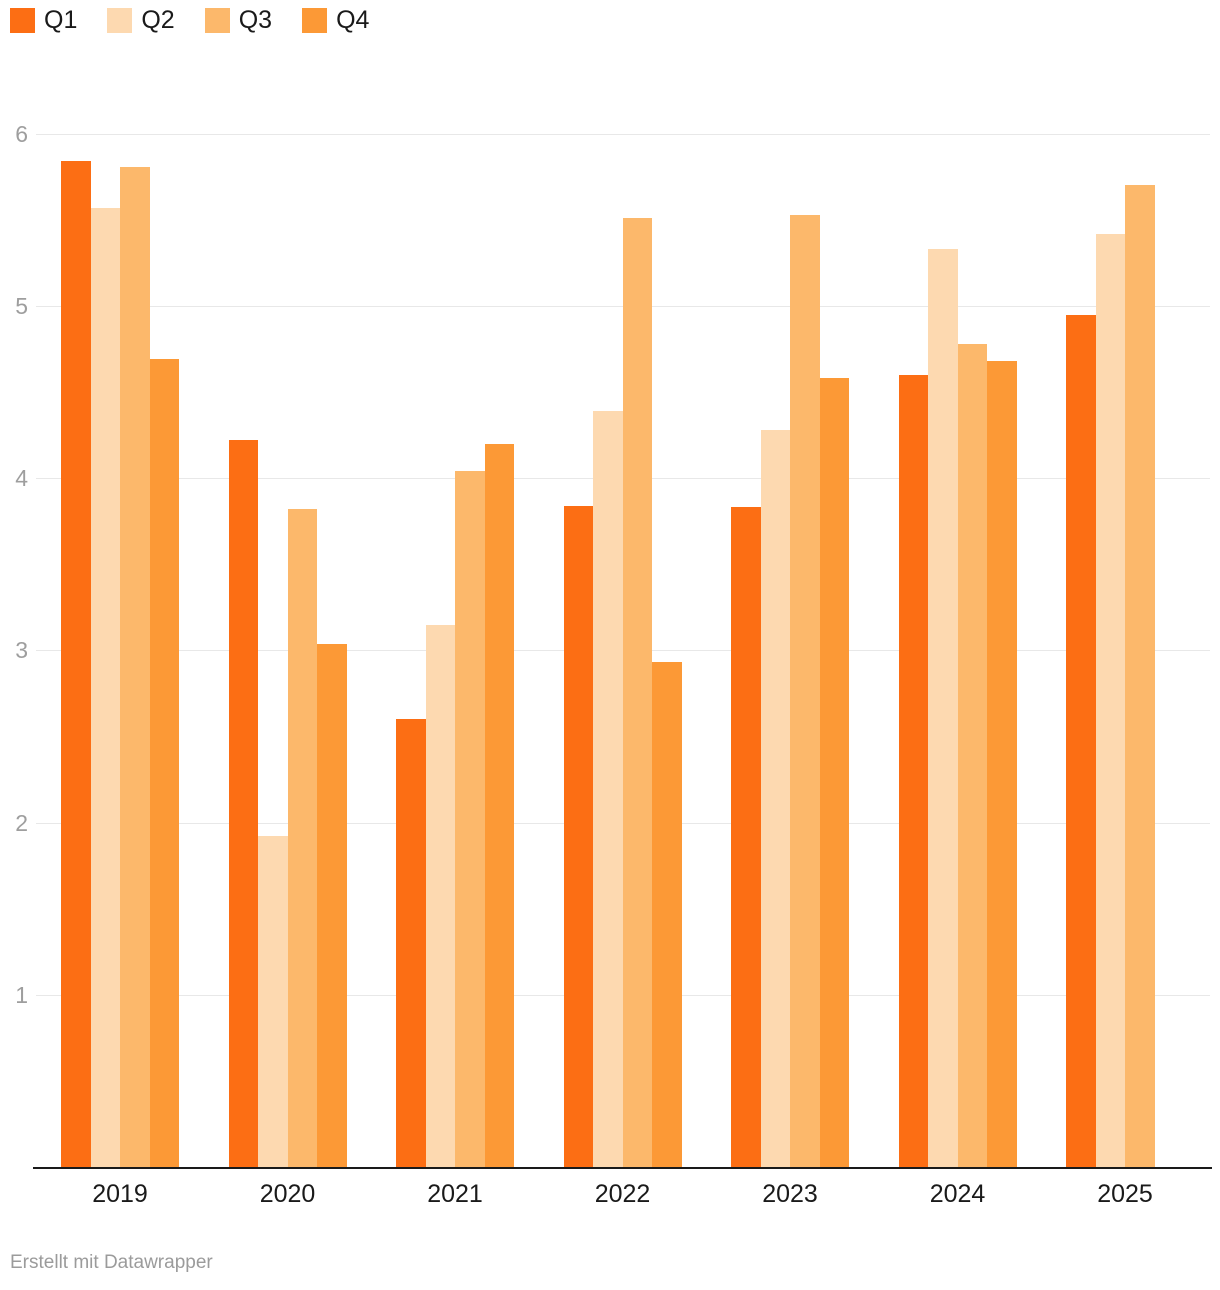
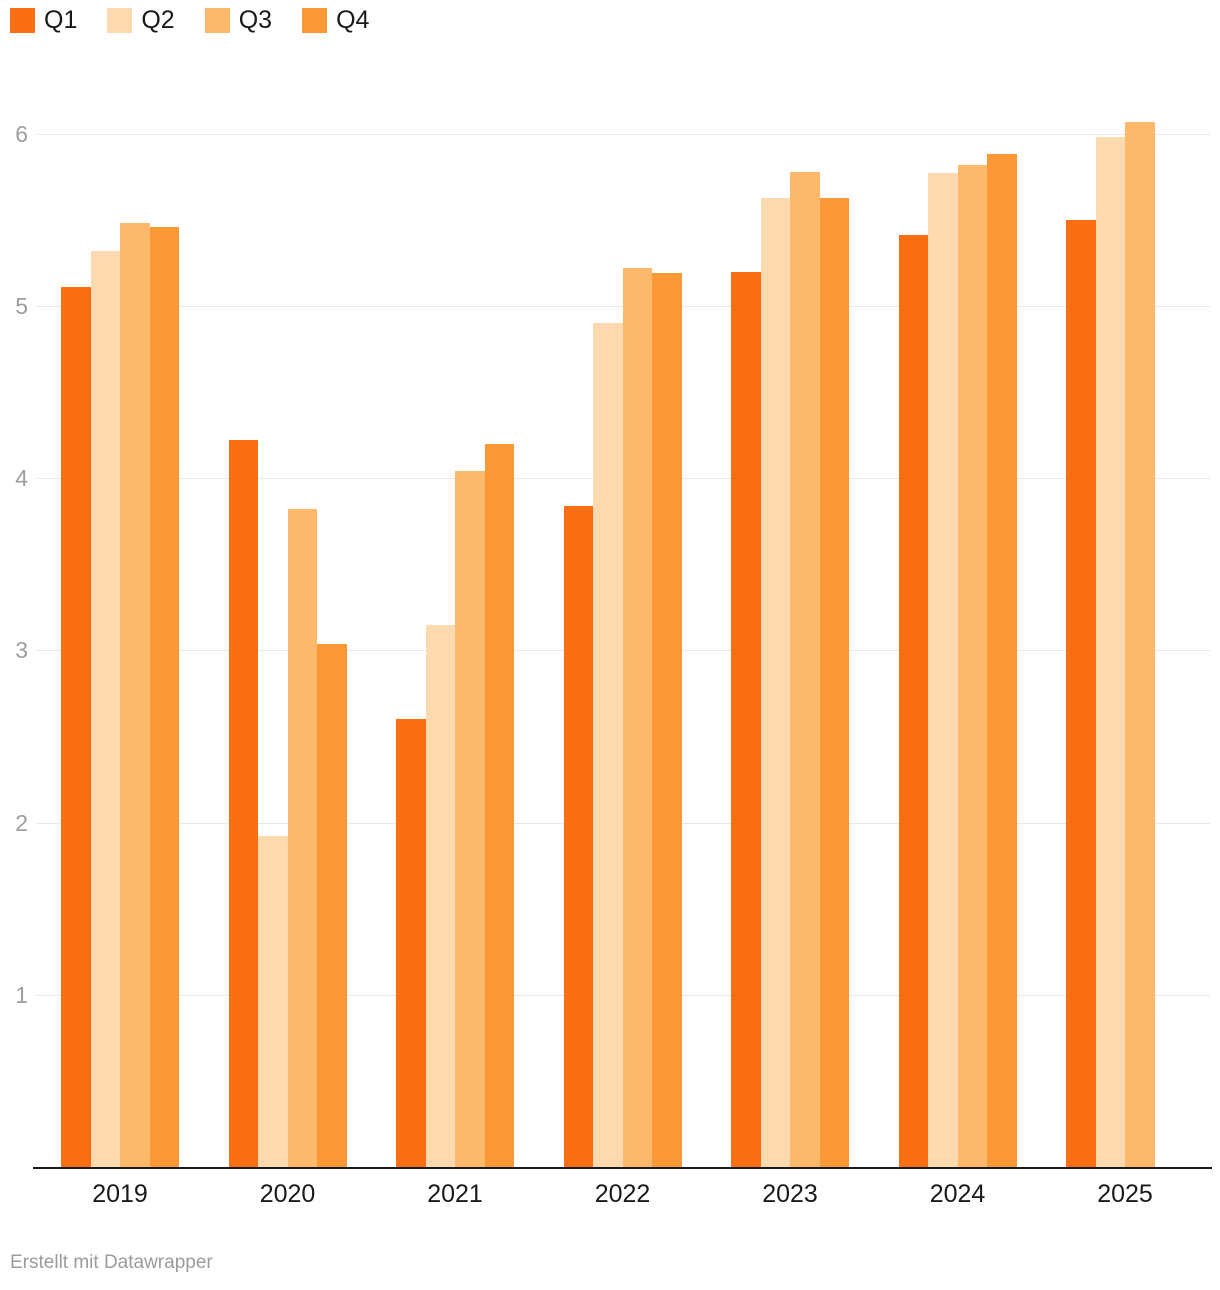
Q1/2019: 5.84 -> 5.11
Q2/2019: 5.57 -> 5.32
Q3/2019: 5.81 -> 5.48
Q4/2019: 4.69 -> 5.46
Q2/2022: 4.39 -> 4.90
Q3/2022: 5.51 -> 5.22
Q4/2022: 2.93 -> 5.19
Q1/2023: 3.83 -> 5.20
Q2/2023: 4.28 -> 5.63
Q3/2023: 5.53 -> 5.78
Q4/2023: 4.58 -> 5.63
Q1/2024: 4.60 -> 5.41
Q2/2024: 5.33 -> 5.77
Q3/2024: 4.78 -> 5.82
Q4/2024: 4.68 -> 5.88
Q1/2025: 4.95 -> 5.50
Q2/2025: 5.42 -> 5.98
Q3/2025: 5.70 -> 6.07
